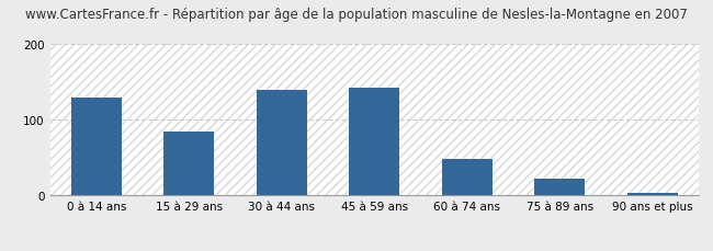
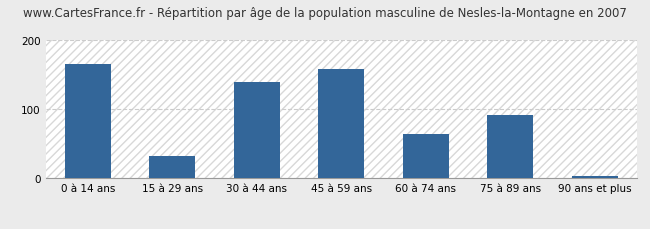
0 à 14 ans: 130 -> 166
15 à 29 ans: 85 -> 32
45 à 59 ans: 142 -> 158
60 à 74 ans: 48 -> 64
75 à 89 ans: 22 -> 92
